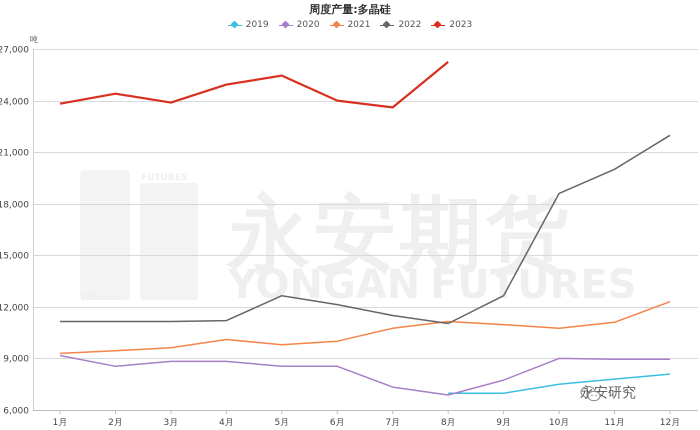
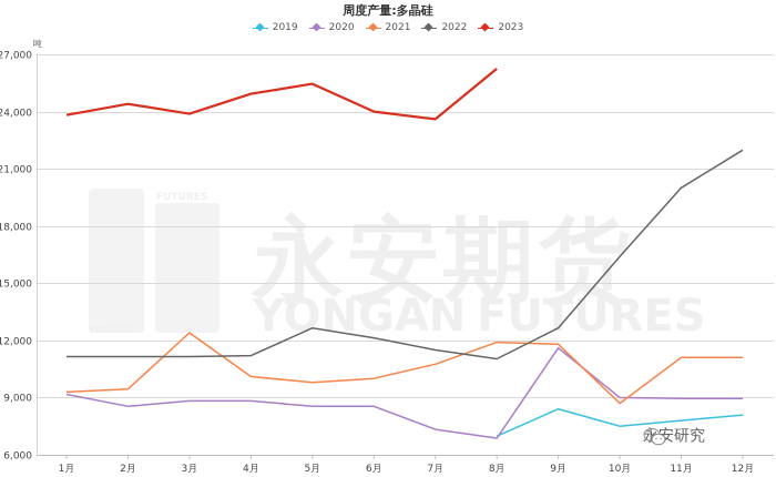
2021/3月: 9600 -> 12400
2021/8月: 11200 -> 11900
2019/9月: 7000 -> 8400
2020/9月: 7700 -> 11600
2021/9月: 11000 -> 11800
2021/10月: 10800 -> 8700
2022/10月: 18600 -> 16400
2021/12月: 12300 -> 11100
